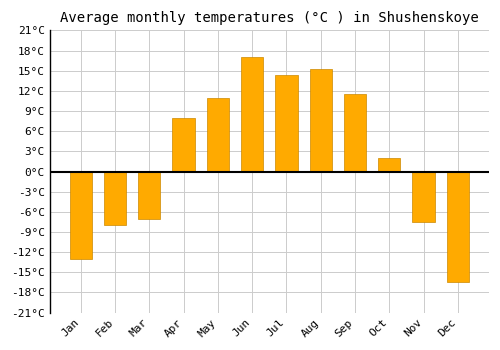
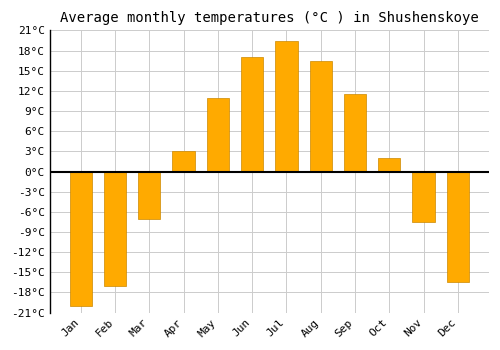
Jan: -13.0°C -> -20.0°C
Feb: -8.0°C -> -17.0°C
Apr: 8.0°C -> 3.0°C
Jul: 14.4°C -> 19.5°C
Aug: 15.2°C -> 16.5°C
